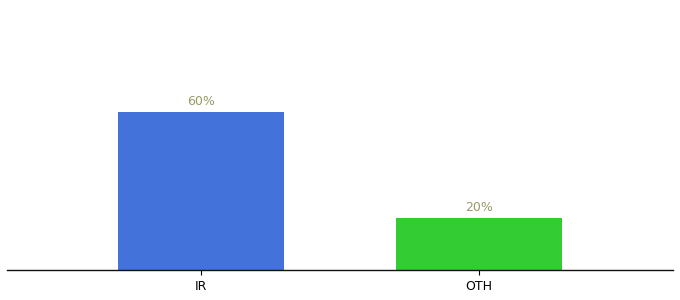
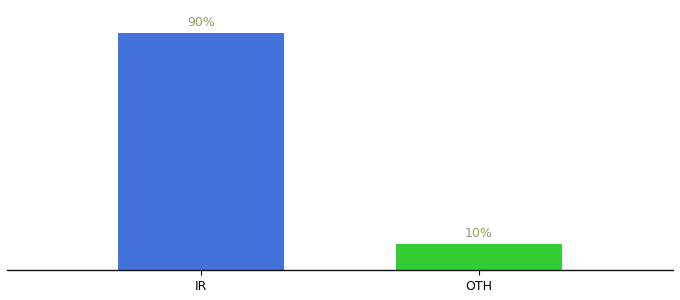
IR: 60% -> 90%
OTH: 20% -> 10%
